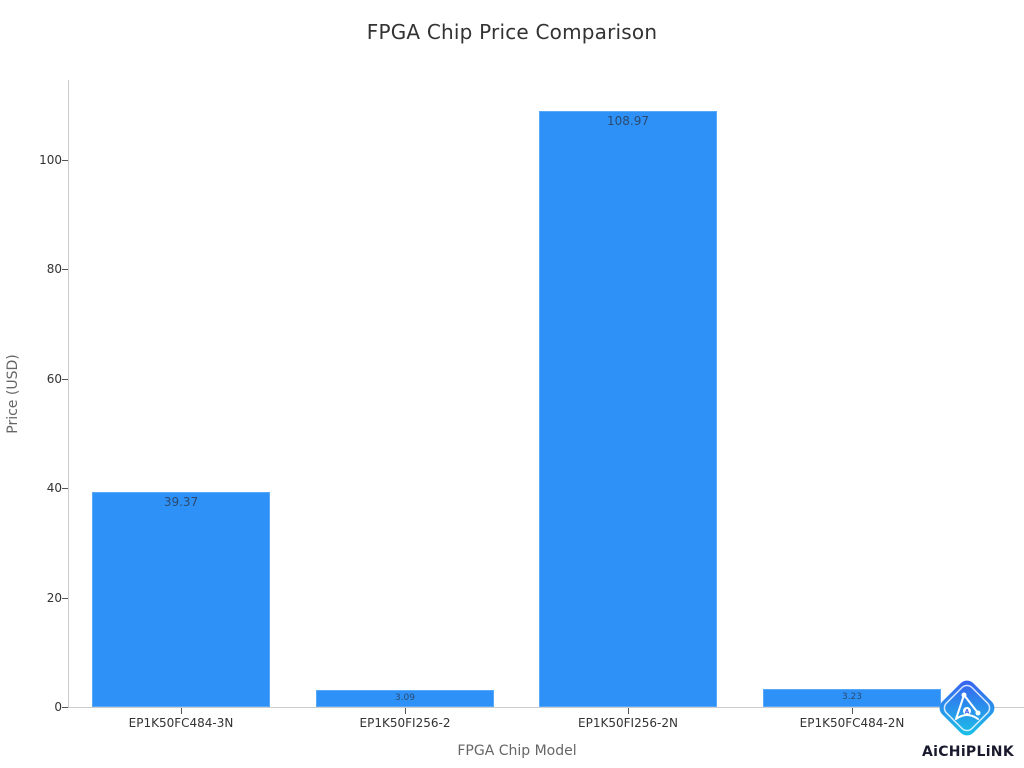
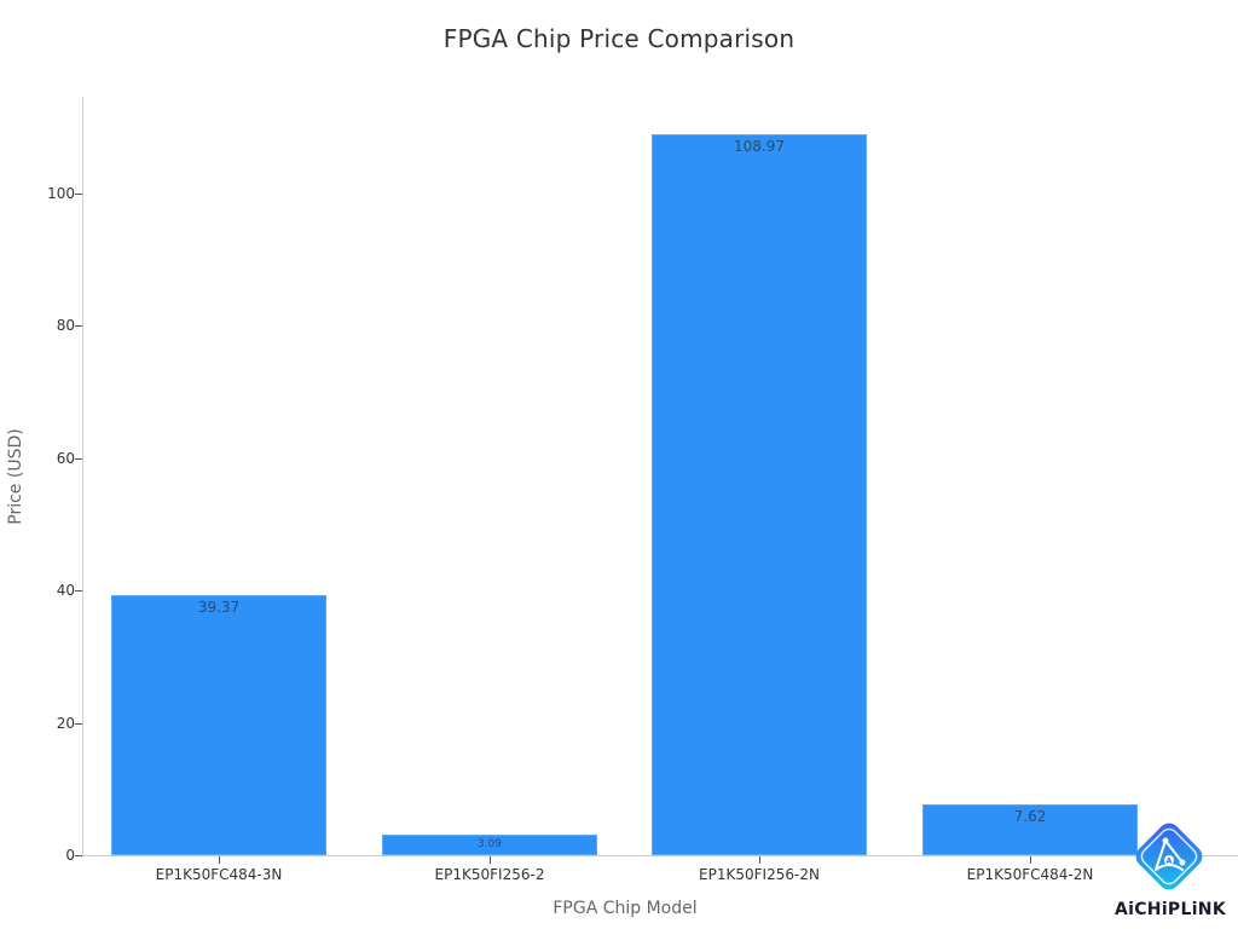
EP1K50FC484-2N: 3.23 -> 7.62
